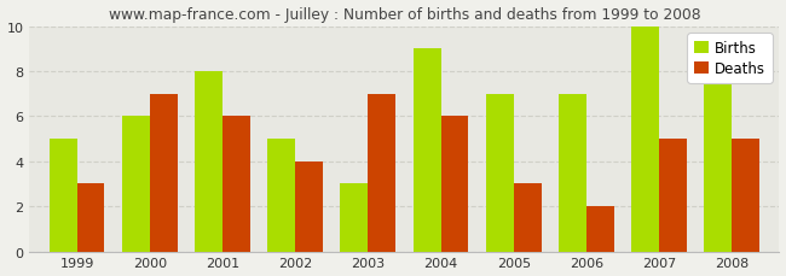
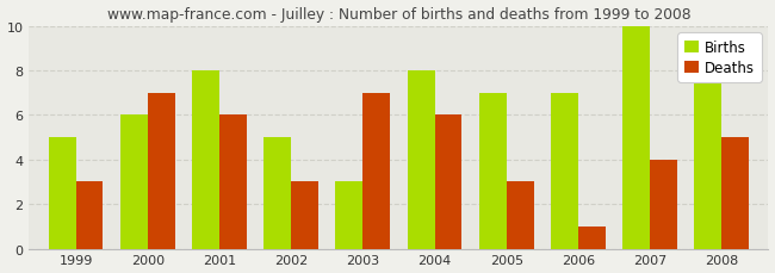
Deaths/2002: 4 -> 3
Births/2004: 9 -> 8
Deaths/2006: 2 -> 1
Deaths/2007: 5 -> 4
